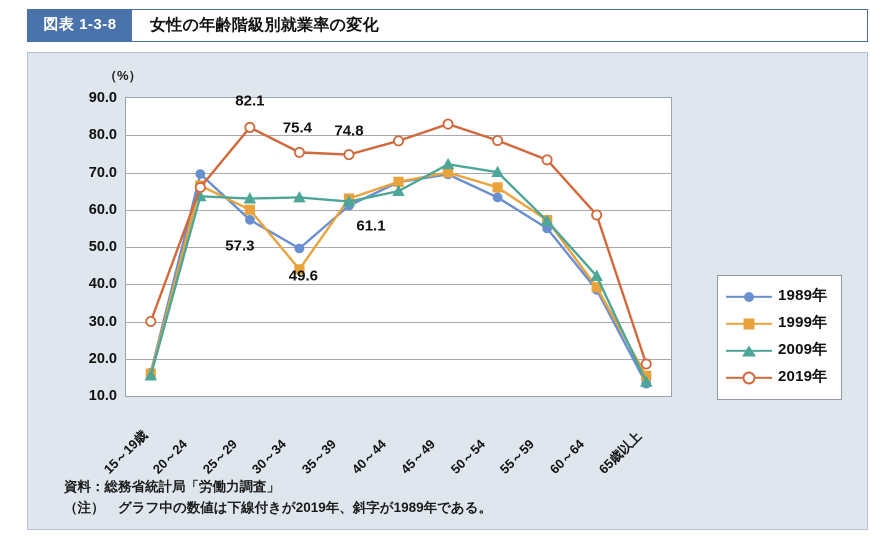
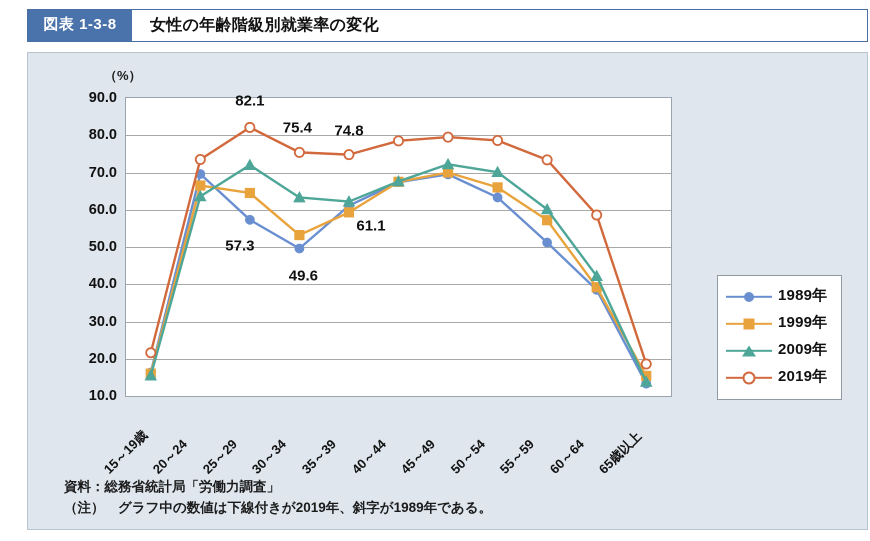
2019年/15～19歳: 30 -> 22
2019年/20～24: 66 -> 74
1999年/25～29: 60 -> 64
2009年/25～29: 63 -> 72
1999年/30～34: 44 -> 53
1999年/35～39: 63 -> 59
2009年/40～44: 65 -> 68
2019年/45～49: 83 -> 80
1989年/55～59: 55 -> 51
2009年/55～59: 57 -> 60
